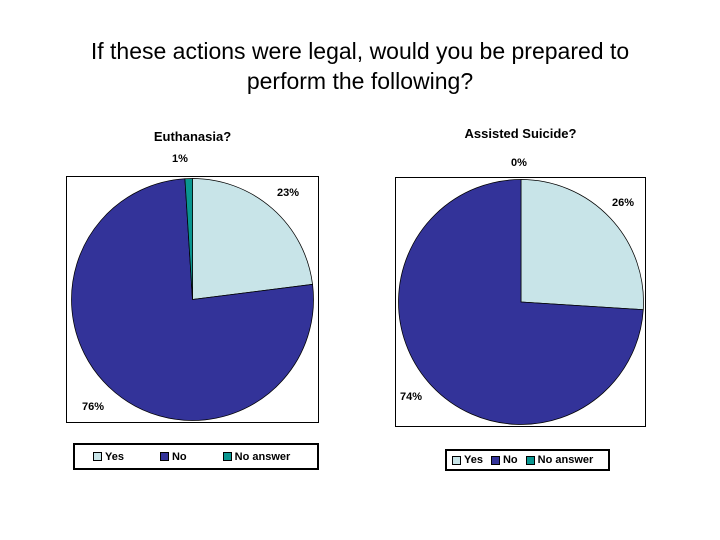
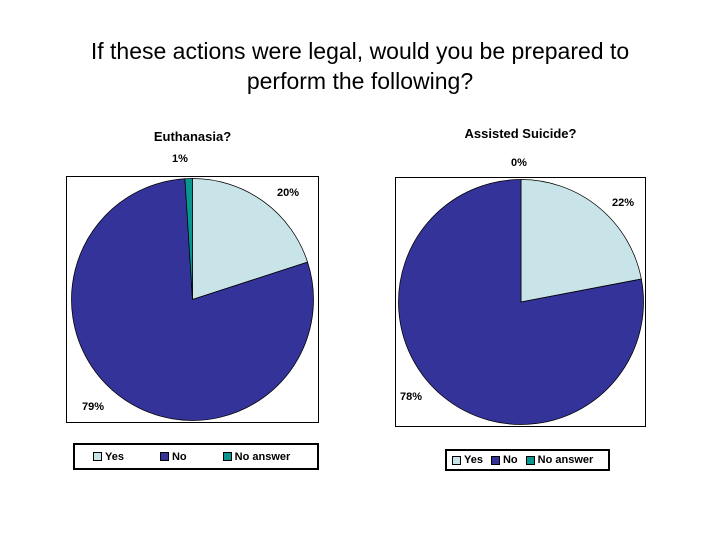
Euthanasia?/Yes: 23% -> 20%
Euthanasia?/No: 76% -> 79%
Assisted Suicide?/Yes: 26% -> 22%
Assisted Suicide?/No: 74% -> 78%
